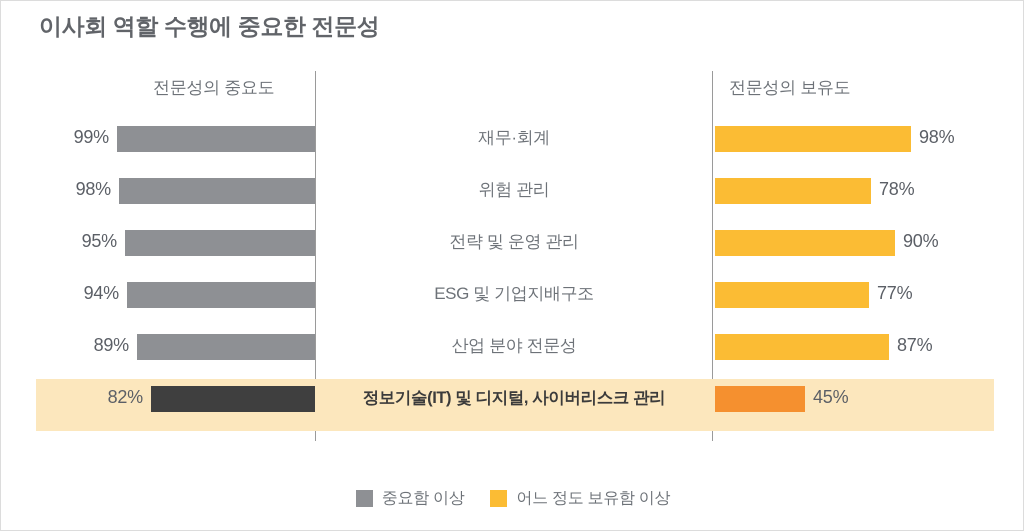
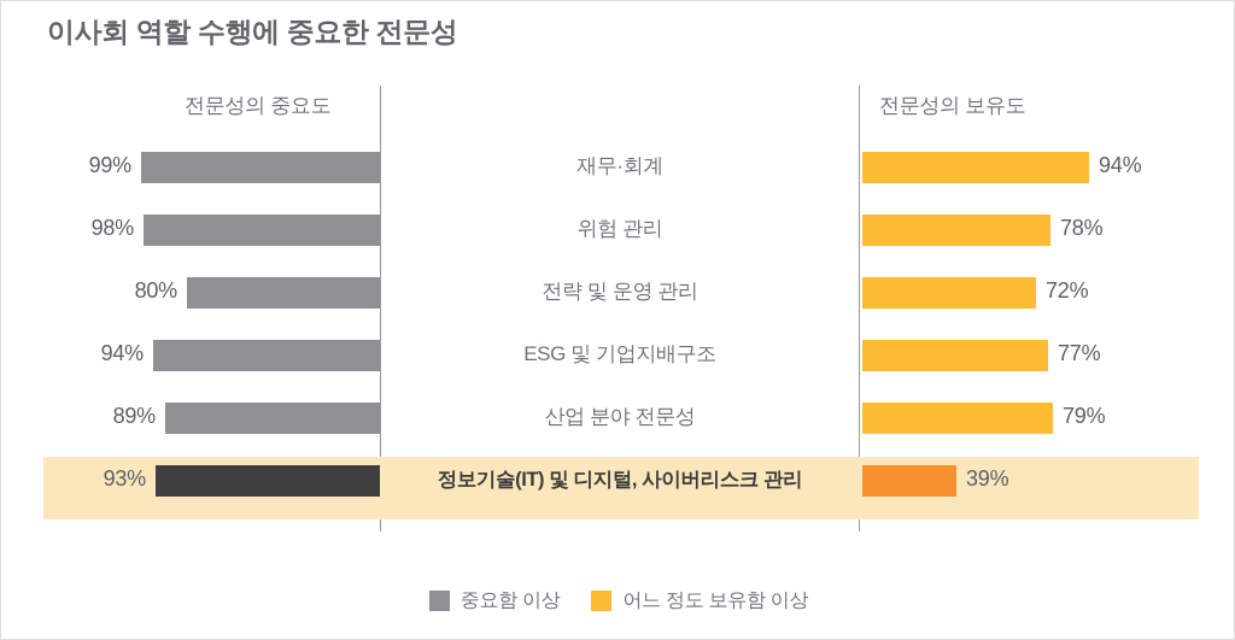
어느 정도 보유함 이상/재무·회계: 98% -> 94%
중요함 이상/전략 및 운영 관리: 95% -> 80%
어느 정도 보유함 이상/전략 및 운영 관리: 90% -> 72%
어느 정도 보유함 이상/산업 분야 전문성: 87% -> 79%
중요함 이상/정보기술(IT) 및 디지털, 사이버리스크 관리: 82% -> 93%
어느 정도 보유함 이상/정보기술(IT) 및 디지털, 사이버리스크 관리: 45% -> 39%
